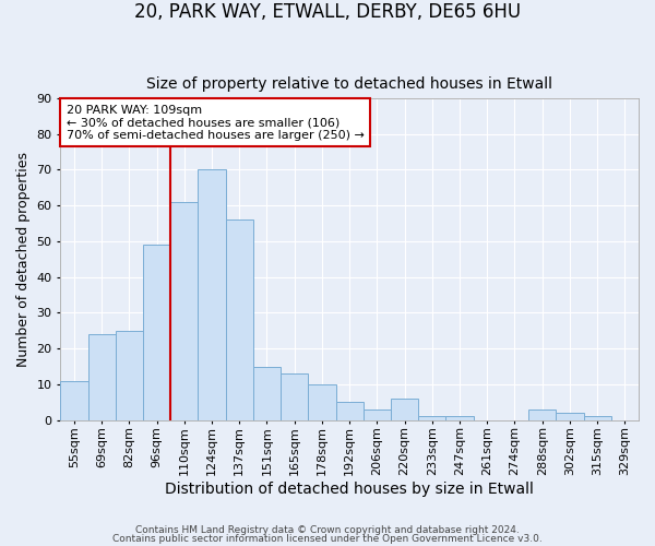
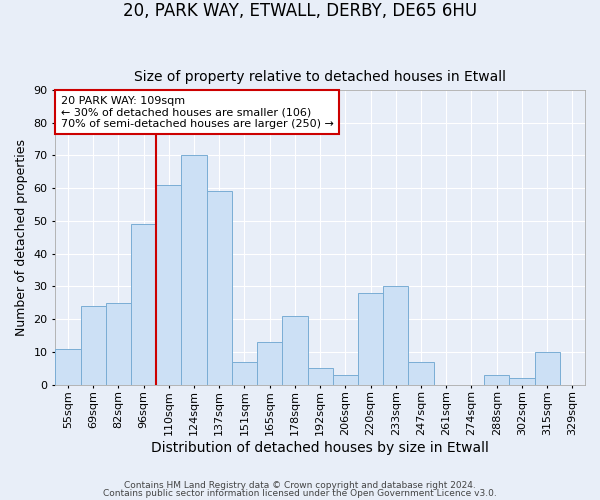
137sqm: 56 -> 59
151sqm: 15 -> 7
178sqm: 10 -> 21
220sqm: 6 -> 28
233sqm: 1 -> 30
247sqm: 1 -> 7
315sqm: 1 -> 10
